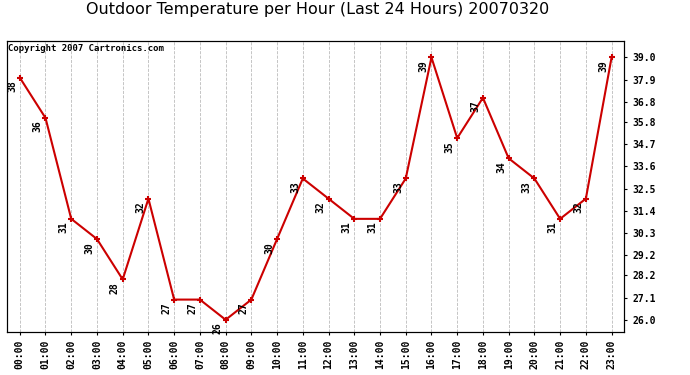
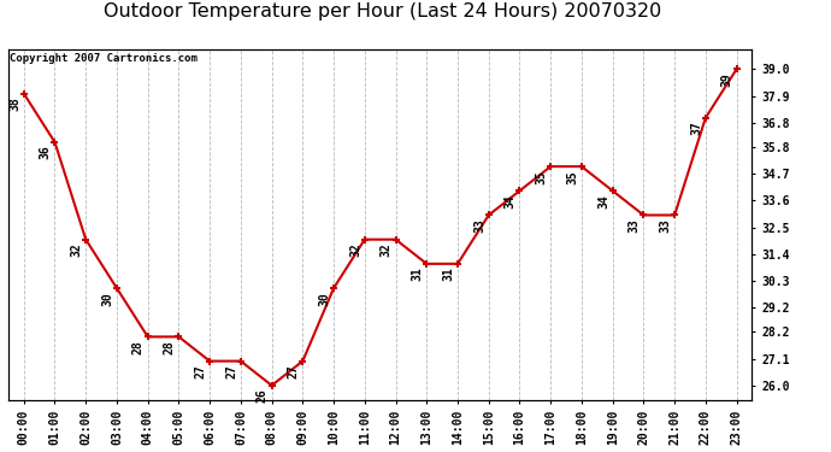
02:00: 31 -> 32
05:00: 32 -> 28
11:00: 33 -> 32
16:00: 39 -> 34
18:00: 37 -> 35
21:00: 31 -> 33
22:00: 32 -> 37
